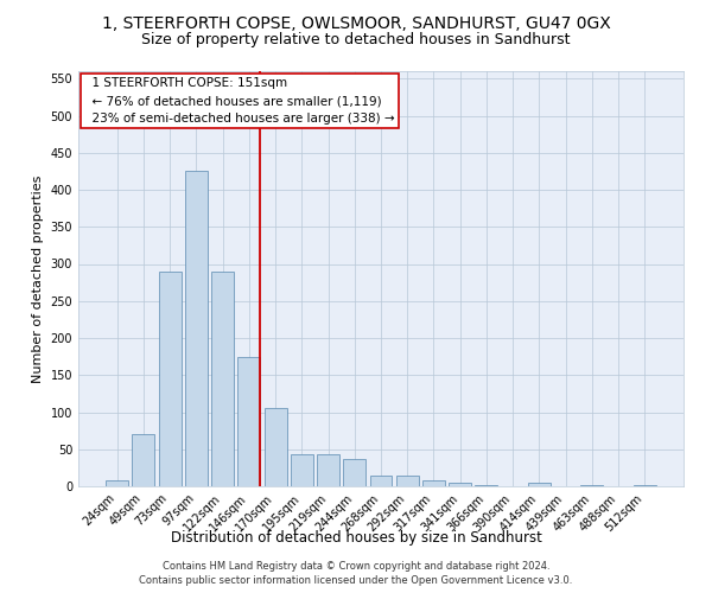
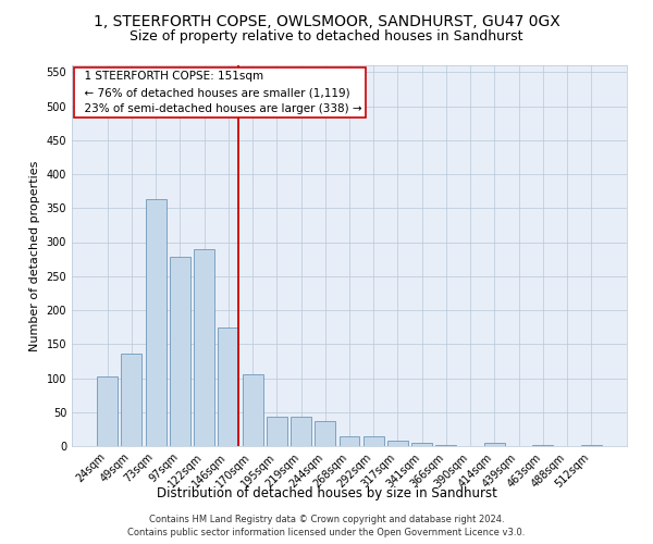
24sqm: 8 -> 102
49sqm: 70 -> 136
73sqm: 290 -> 364
97sqm: 425 -> 278
